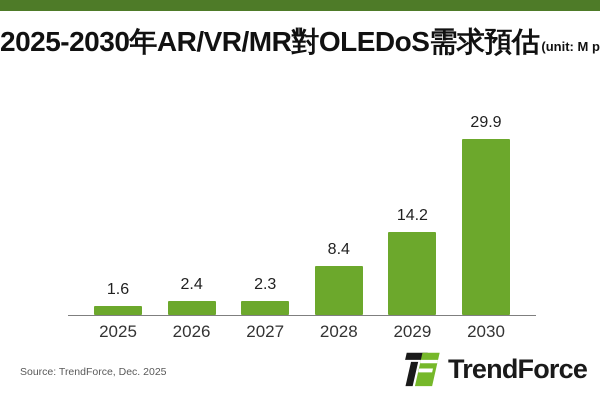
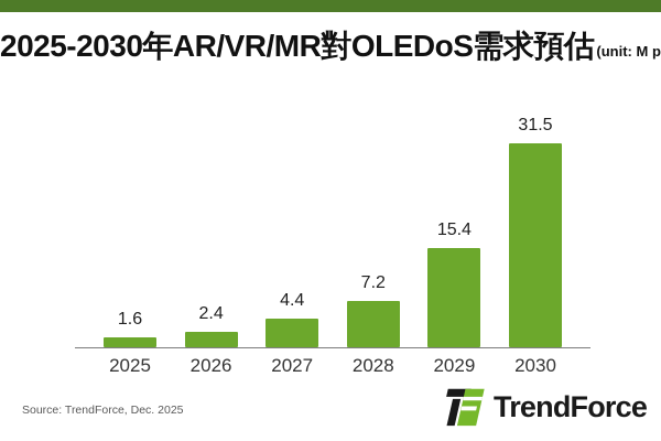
2027: 2.3 -> 4.4
2028: 8.4 -> 7.2
2029: 14.2 -> 15.4
2030: 29.9 -> 31.5
